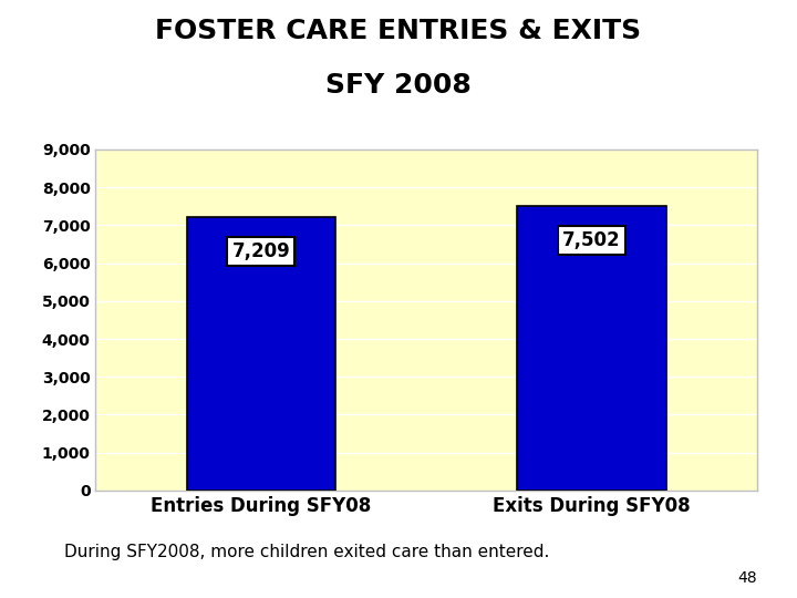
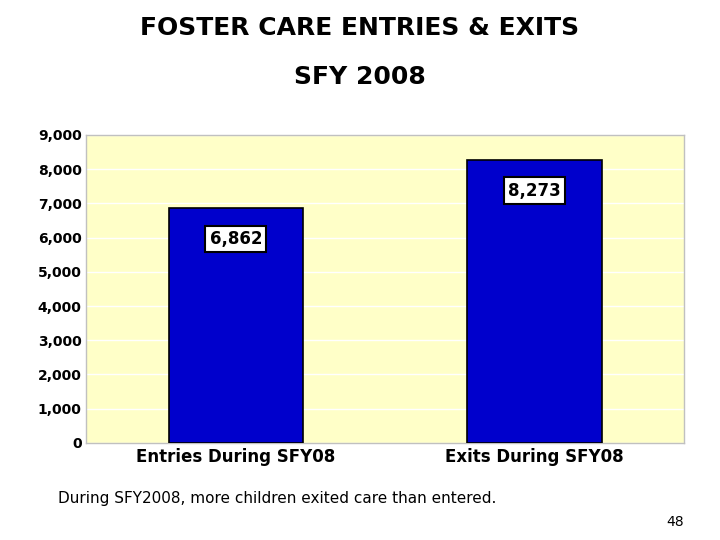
Entries During SFY08: 7,209 -> 6,862
Exits During SFY08: 7,502 -> 8,273
